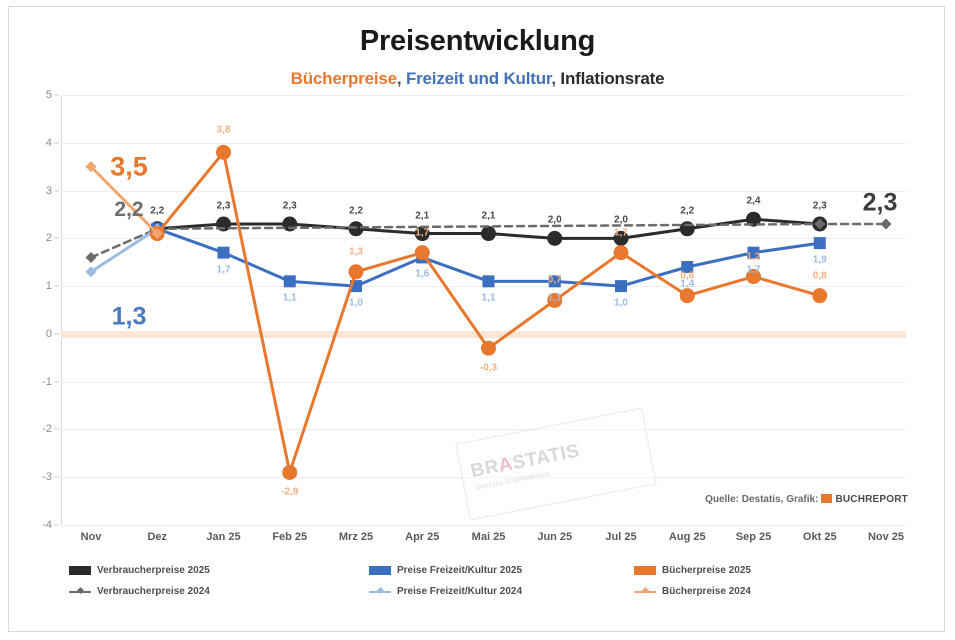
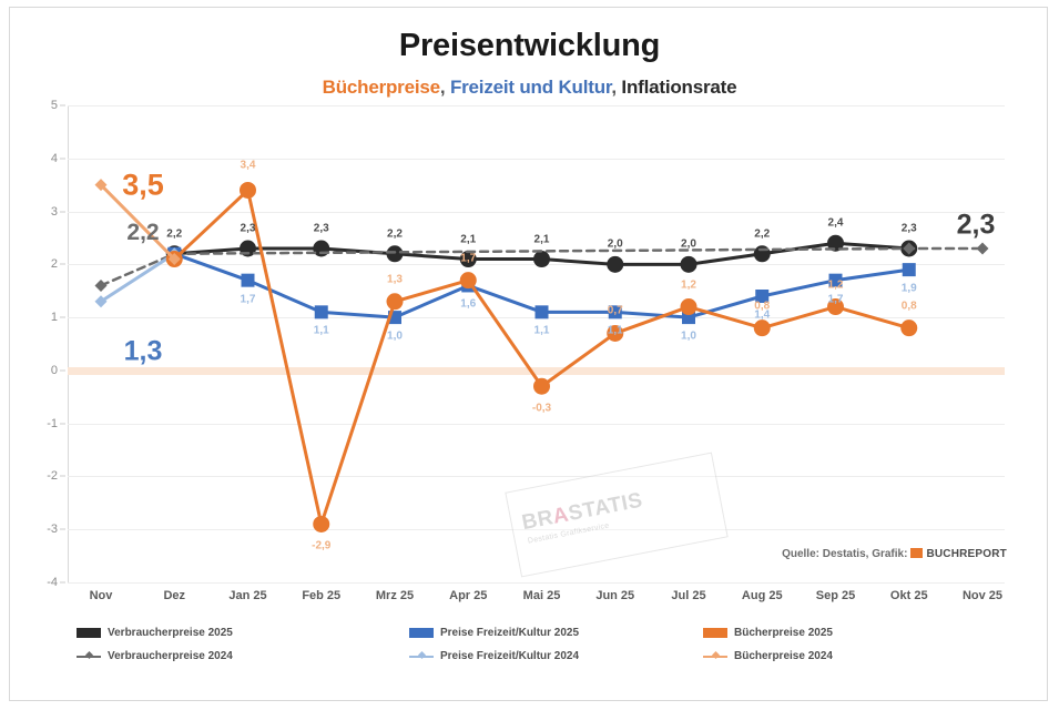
Bücherpreise 2025/Jan 25: 3,8 -> 3,4
Bücherpreise 2025/Jul 25: 1,7 -> 1,2
